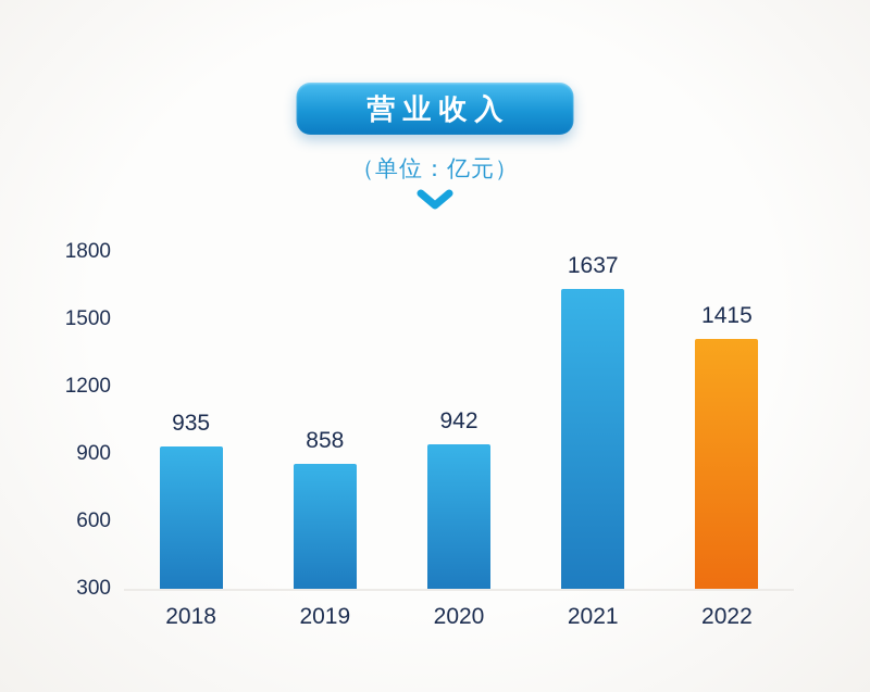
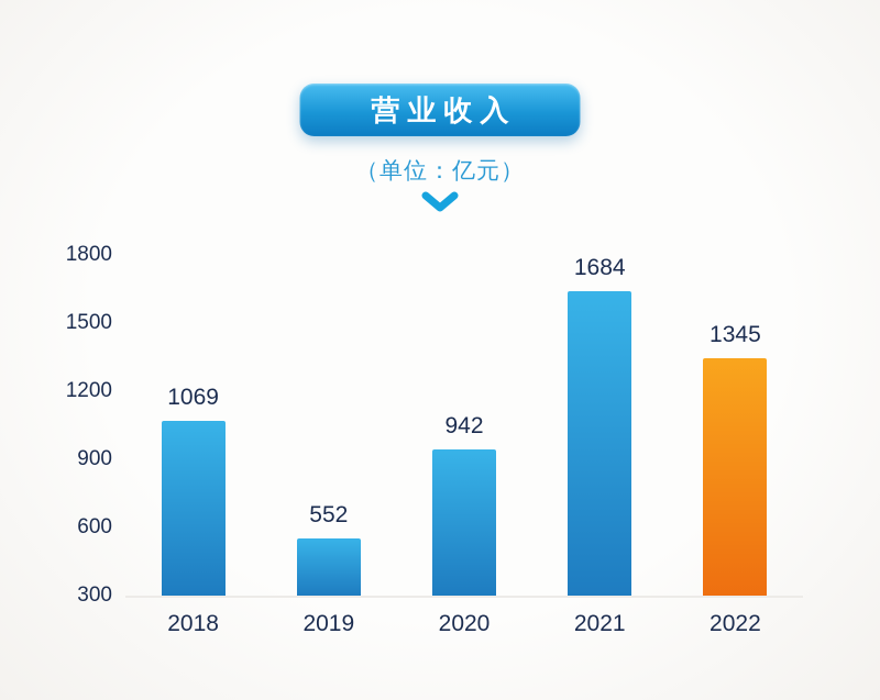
2018: 935 -> 1069
2019: 858 -> 552
2021: 1637 -> 1684
2022: 1415 -> 1345
